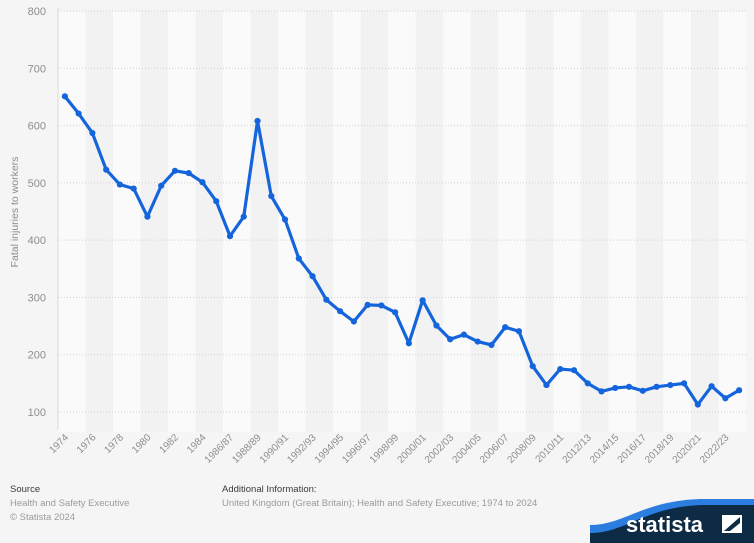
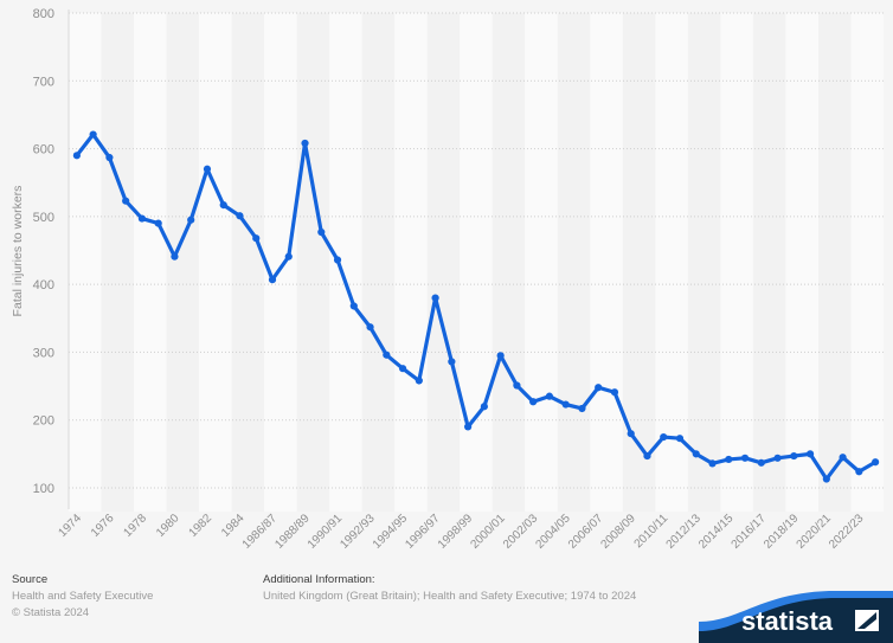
1974: 650 -> 590
1982: 520 -> 570
1996/97: 290 -> 380
1998/99: 270 -> 190
